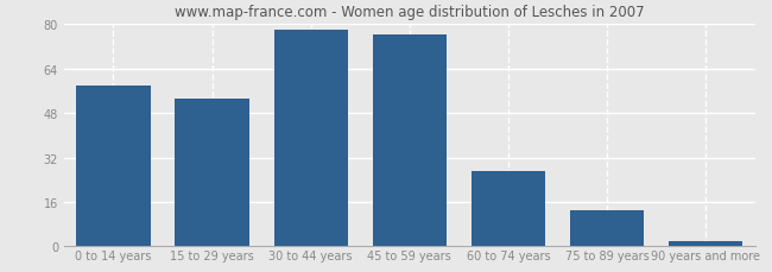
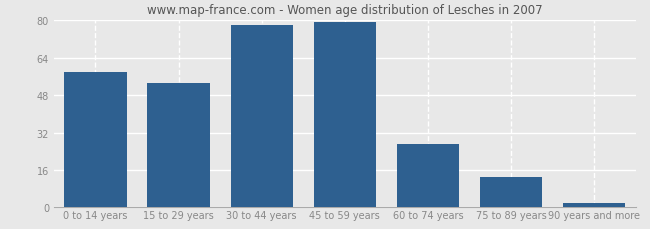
45 to 59 years: 76 -> 79
